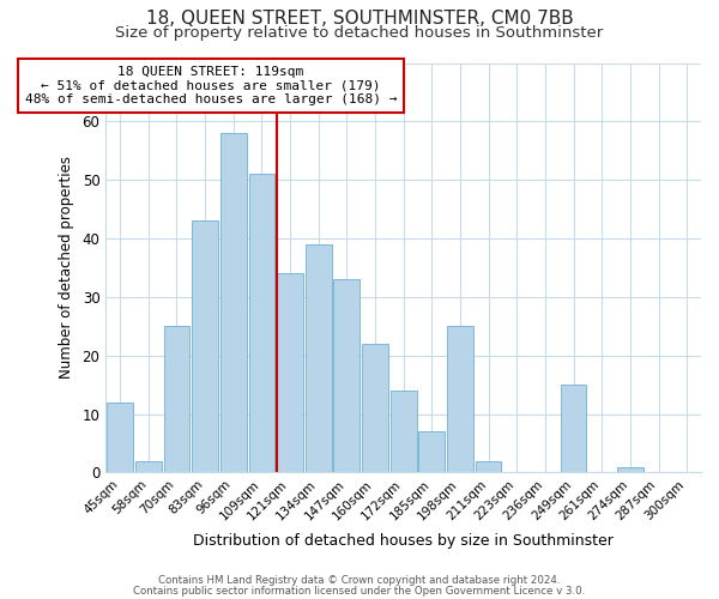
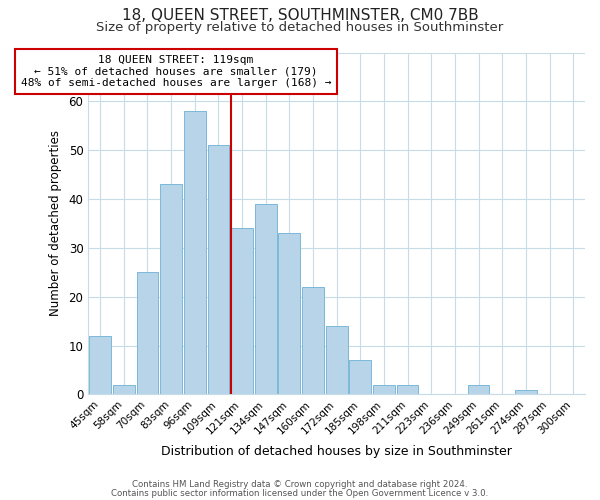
198sqm: 25 -> 2
249sqm: 15 -> 2
